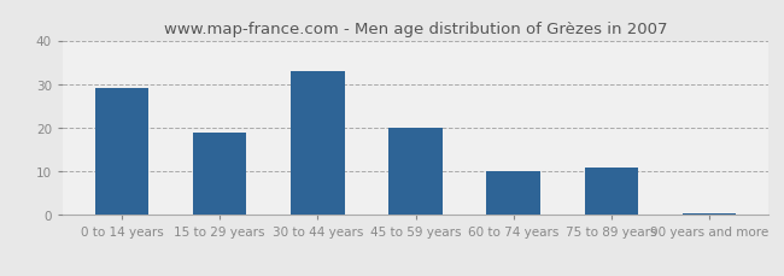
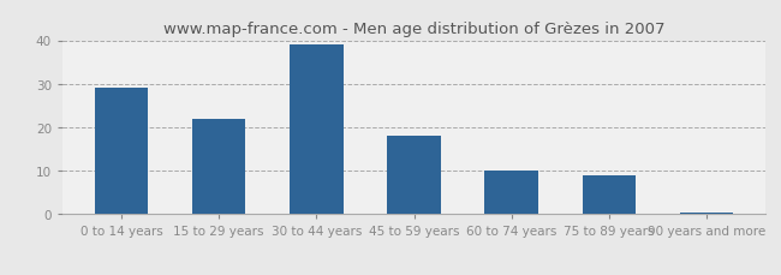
15 to 29 years: 19.0 -> 22.0
30 to 44 years: 33.0 -> 39.0
45 to 59 years: 20.0 -> 18.0
75 to 89 years: 11.0 -> 9.0
